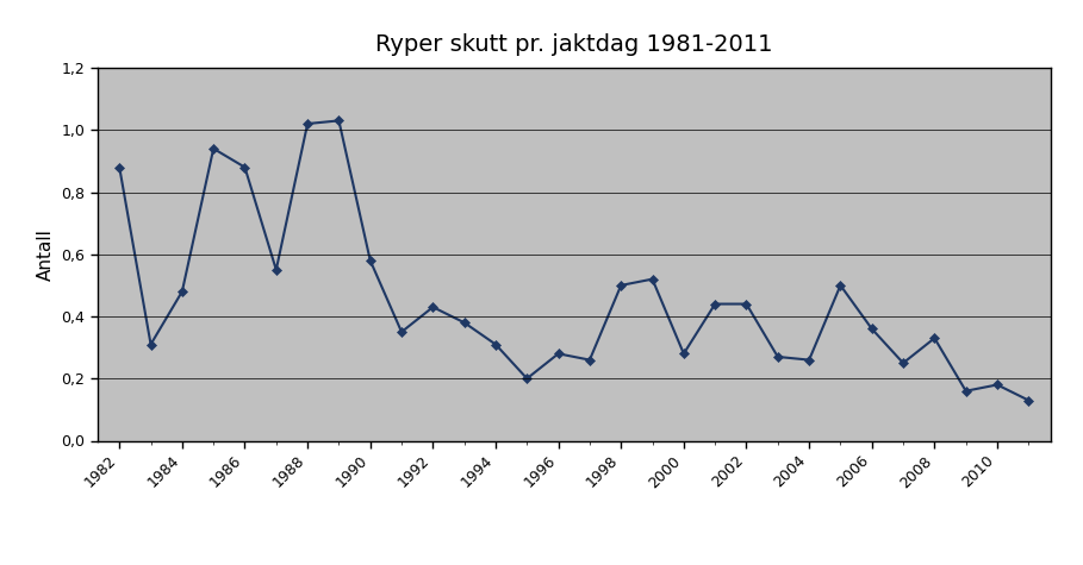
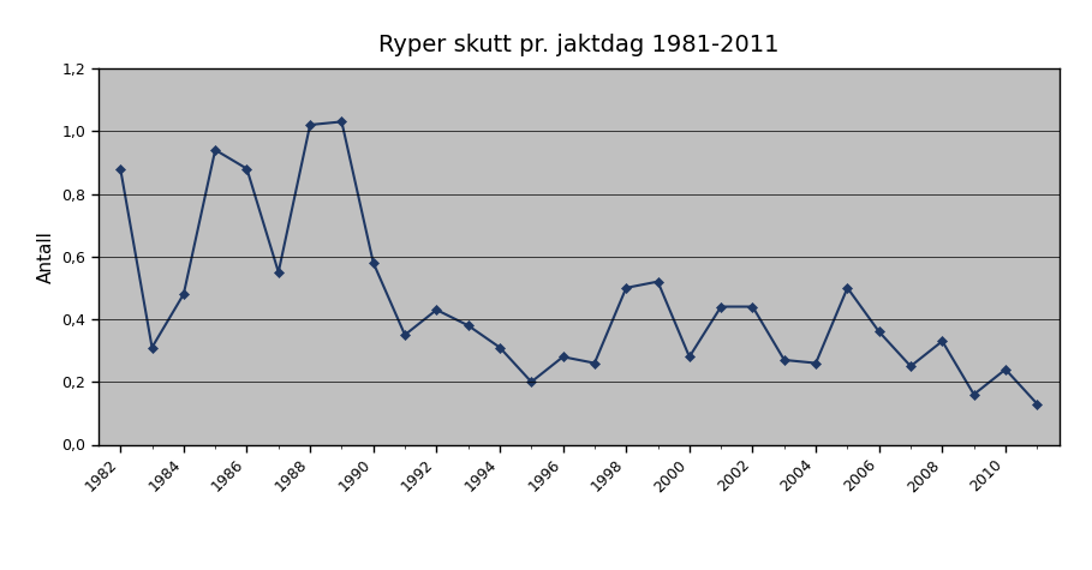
2010: 0,18 -> 0,24
